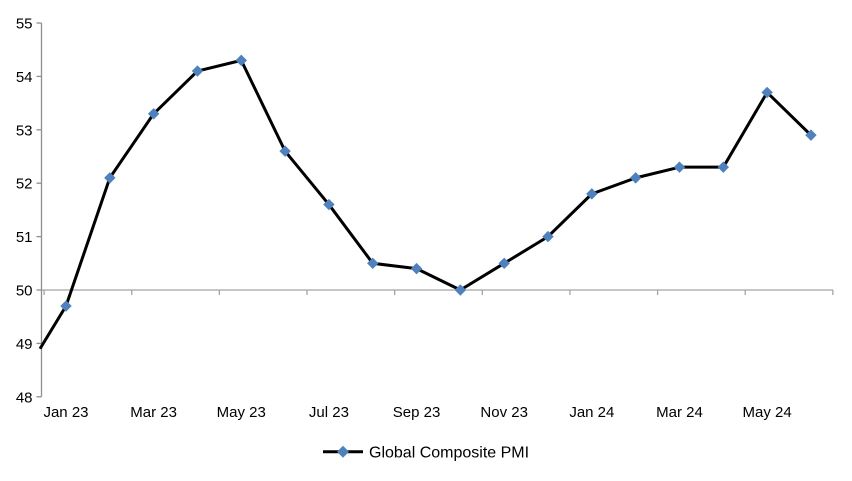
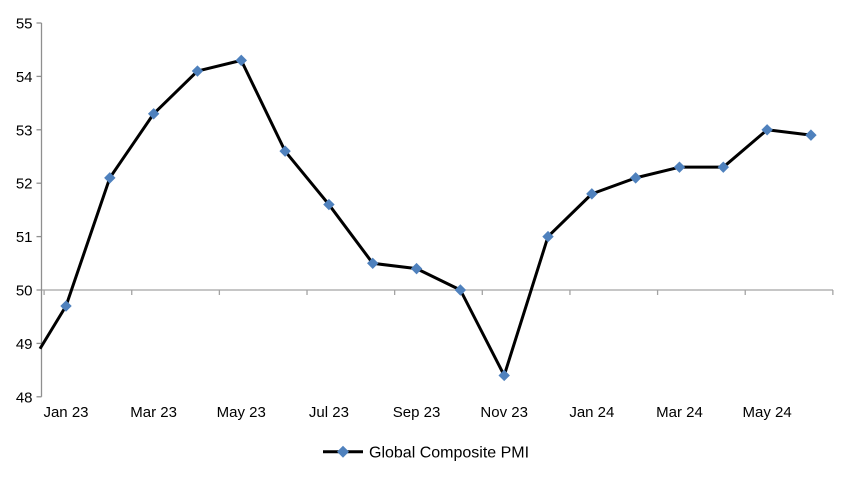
Nov 23: 50.5 -> 48.4
May 24: 53.7 -> 53.0
